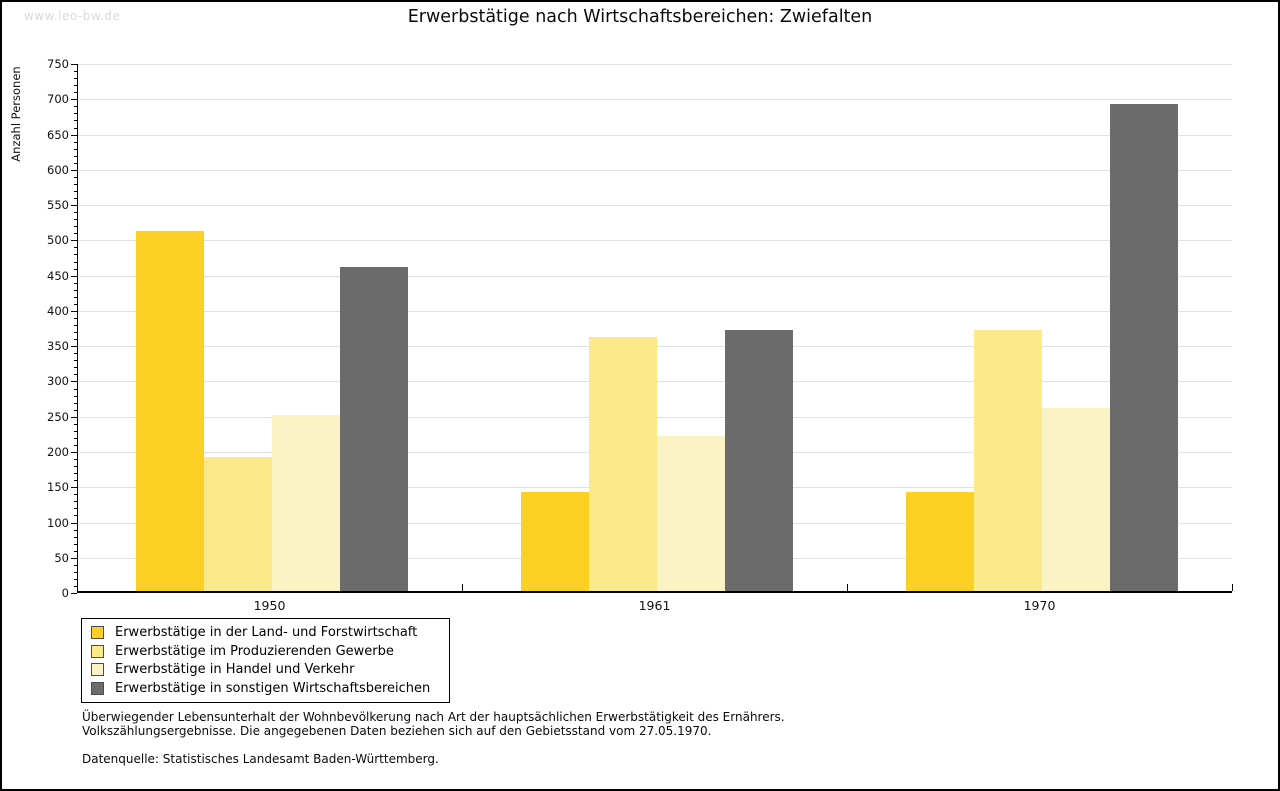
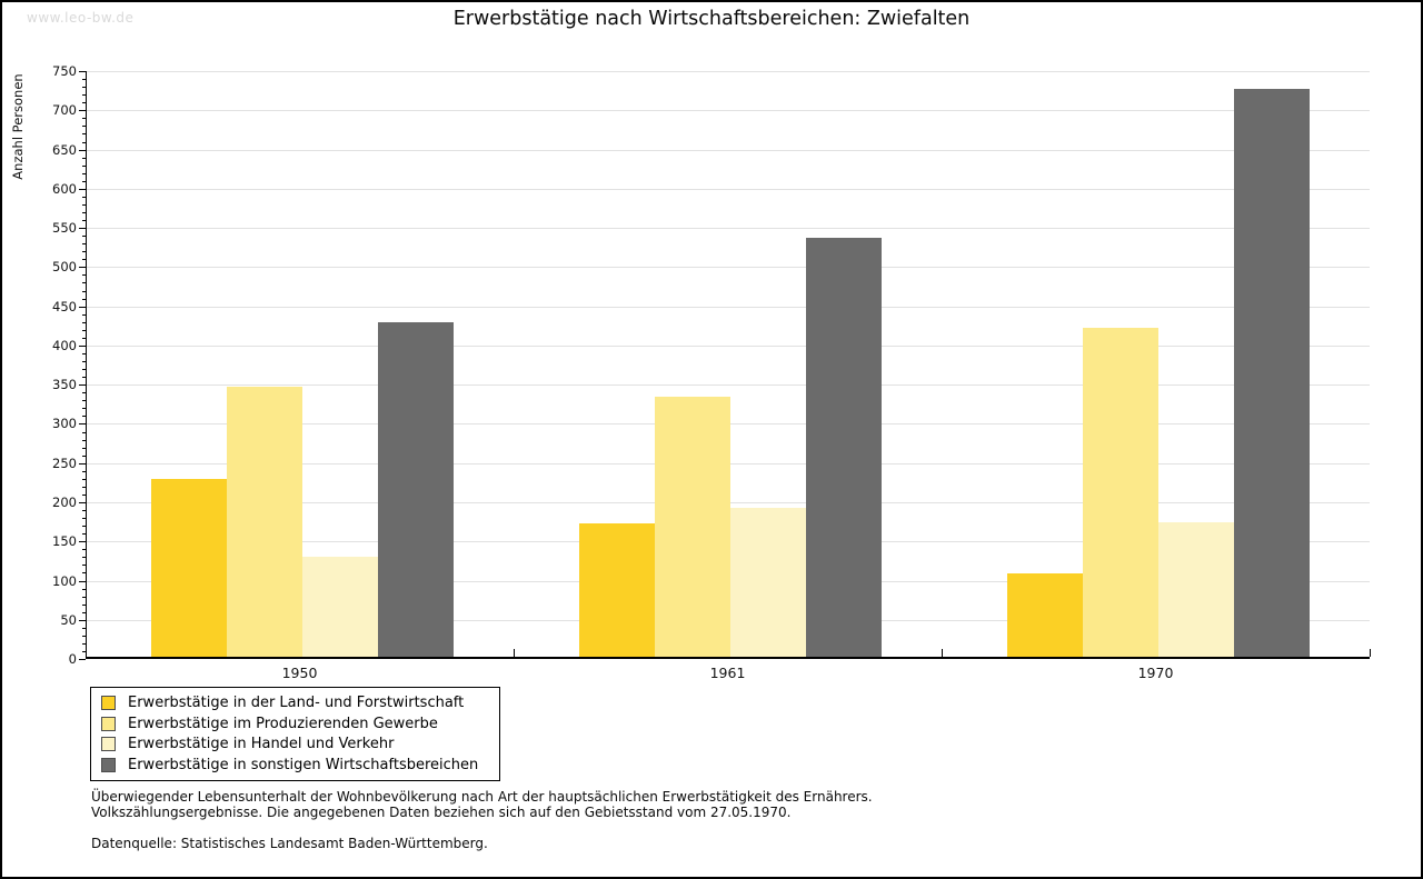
Erwerbstätige in der Land- und Forstwirtschaft/1950: 510 -> 230
Erwerbstätige im Produzierenden Gewerbe/1950: 190 -> 340
Erwerbstätige in Handel und Verkehr/1950: 250 -> 130
Erwerbstätige in sonstigen Wirtschaftsbereichen/1950: 460 -> 430
Erwerbstätige in der Land- und Forstwirtschaft/1961: 140 -> 170
Erwerbstätige im Produzierenden Gewerbe/1961: 360 -> 330
Erwerbstätige in Handel und Verkehr/1961: 220 -> 190
Erwerbstätige in sonstigen Wirtschaftsbereichen/1961: 370 -> 530
Erwerbstätige in der Land- und Forstwirtschaft/1970: 140 -> 110
Erwerbstätige im Produzierenden Gewerbe/1970: 370 -> 420
Erwerbstätige in Handel und Verkehr/1970: 260 -> 170
Erwerbstätige in sonstigen Wirtschaftsbereichen/1970: 690 -> 720
